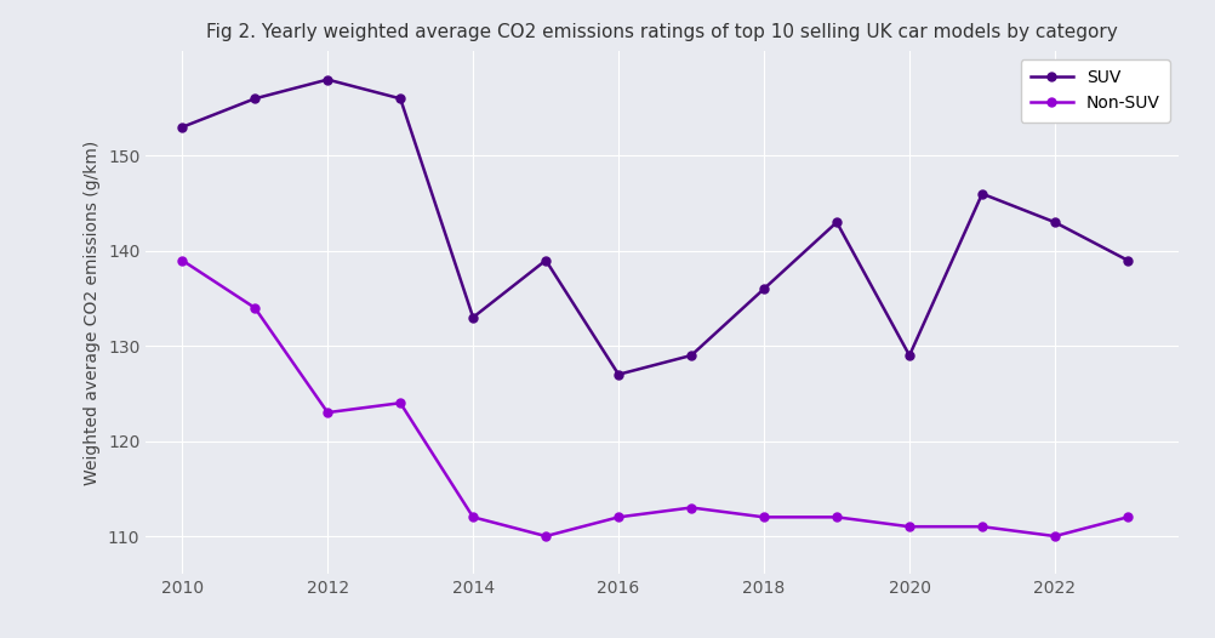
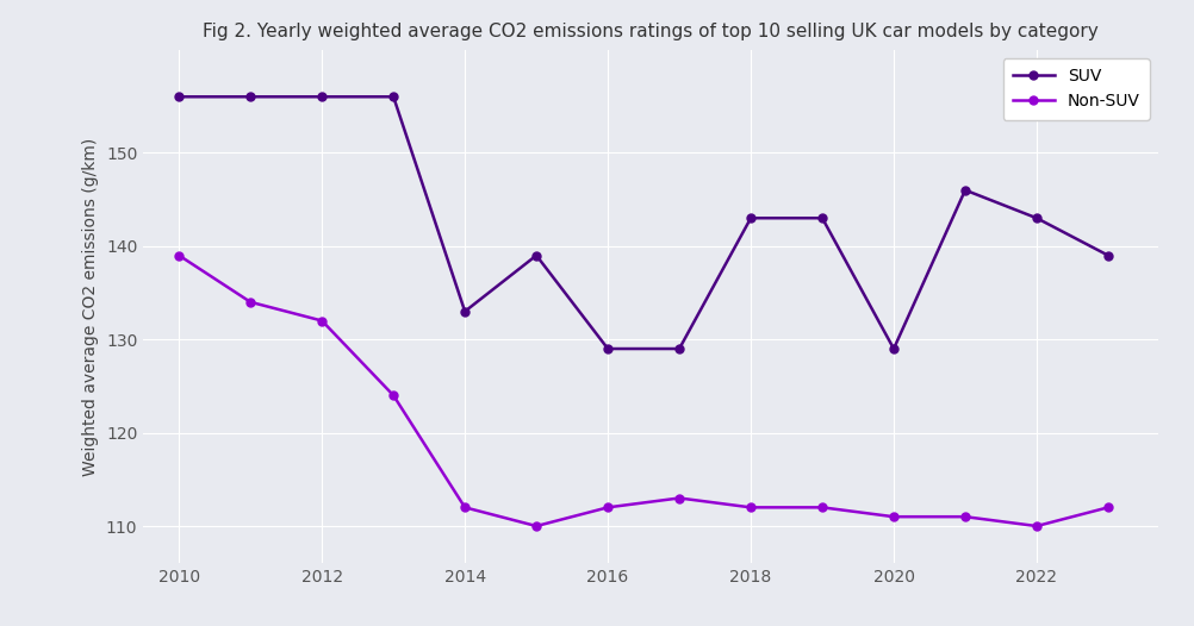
SUV/2010: 153 -> 156
SUV/2012: 158 -> 156
Non-SUV/2012: 123 -> 132
SUV/2016: 127 -> 129
SUV/2018: 136 -> 143
